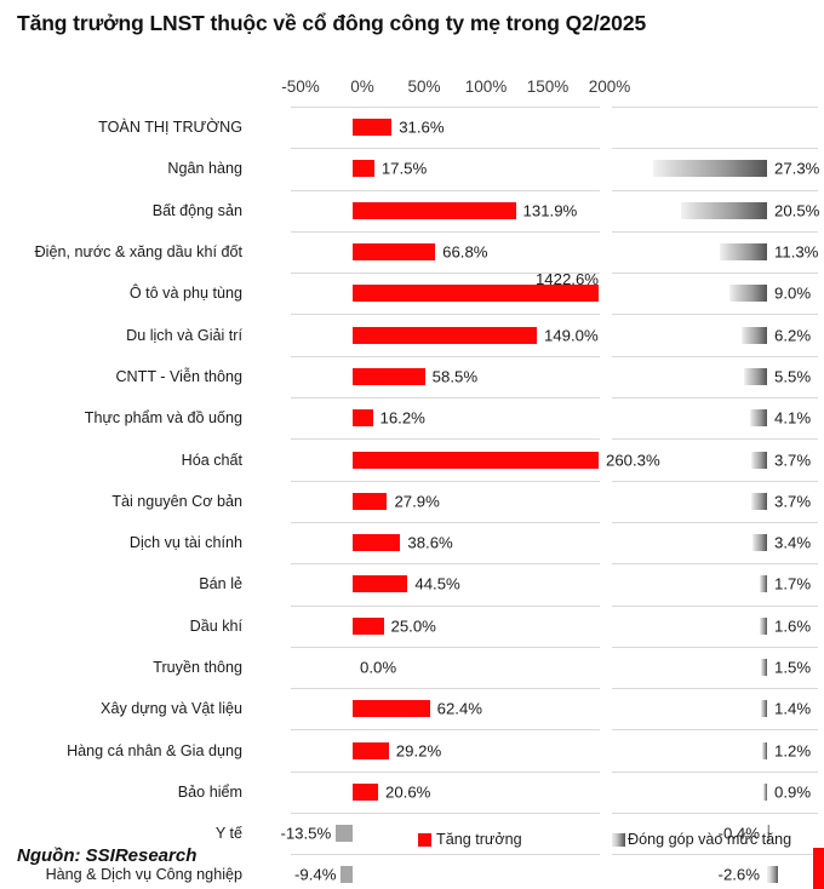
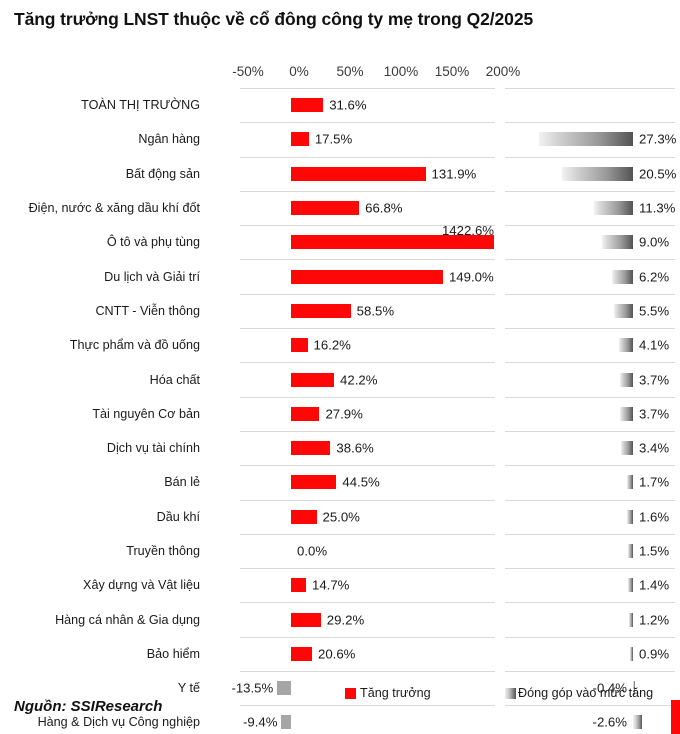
Tăng trưởng/Hóa chất: 260.3% -> 42.2%
Tăng trưởng/Xây dựng và Vật liệu: 62.4% -> 14.7%
